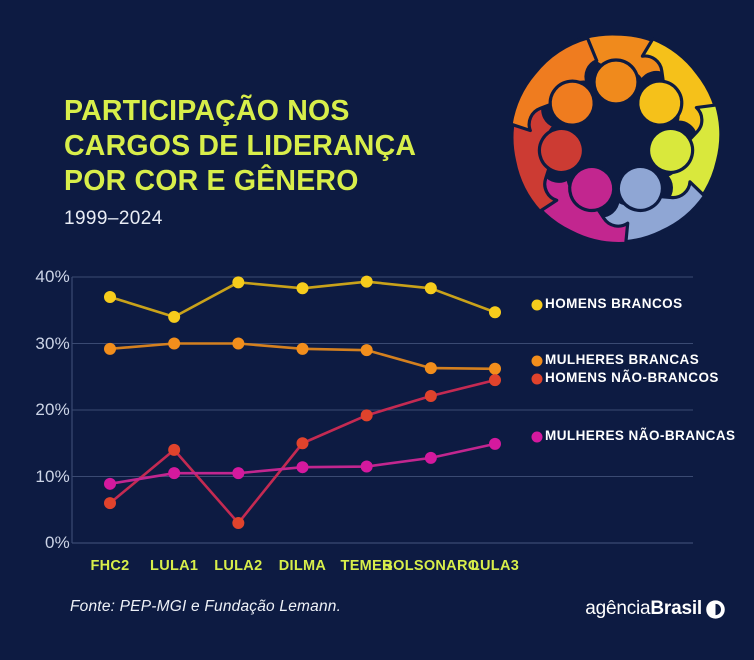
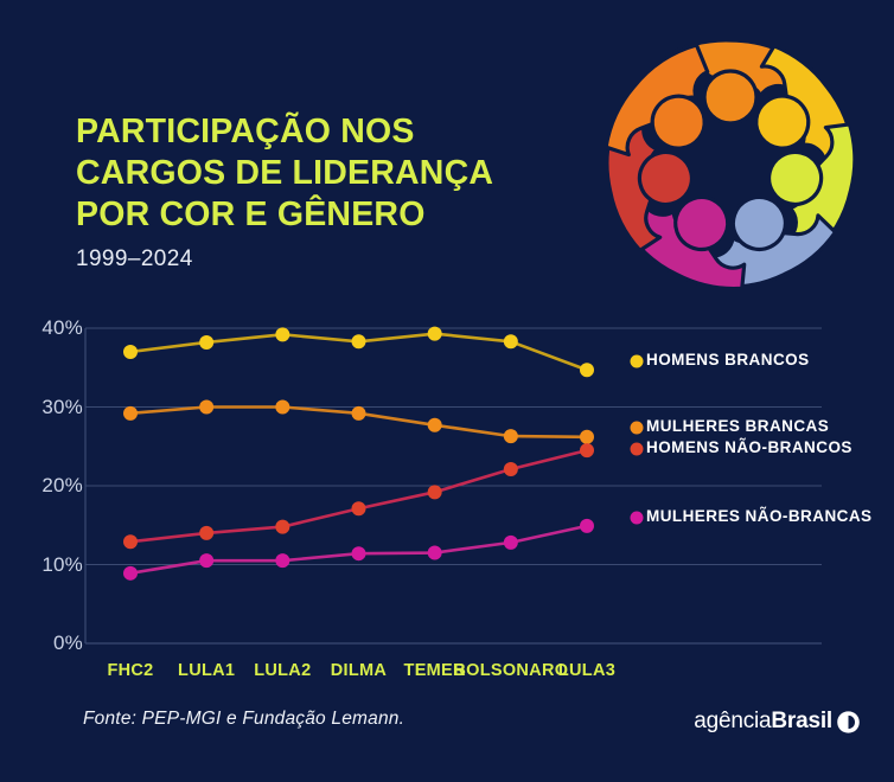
HOMENS NÃO-BRANCOS/FHC2: 6% -> 13%
HOMENS BRANCOS/LULA1: 34% -> 38%
HOMENS NÃO-BRANCOS/LULA2: 3% -> 15%
HOMENS NÃO-BRANCOS/DILMA: 15% -> 17%
MULHERES BRANCAS/TEMER: 29% -> 28%
